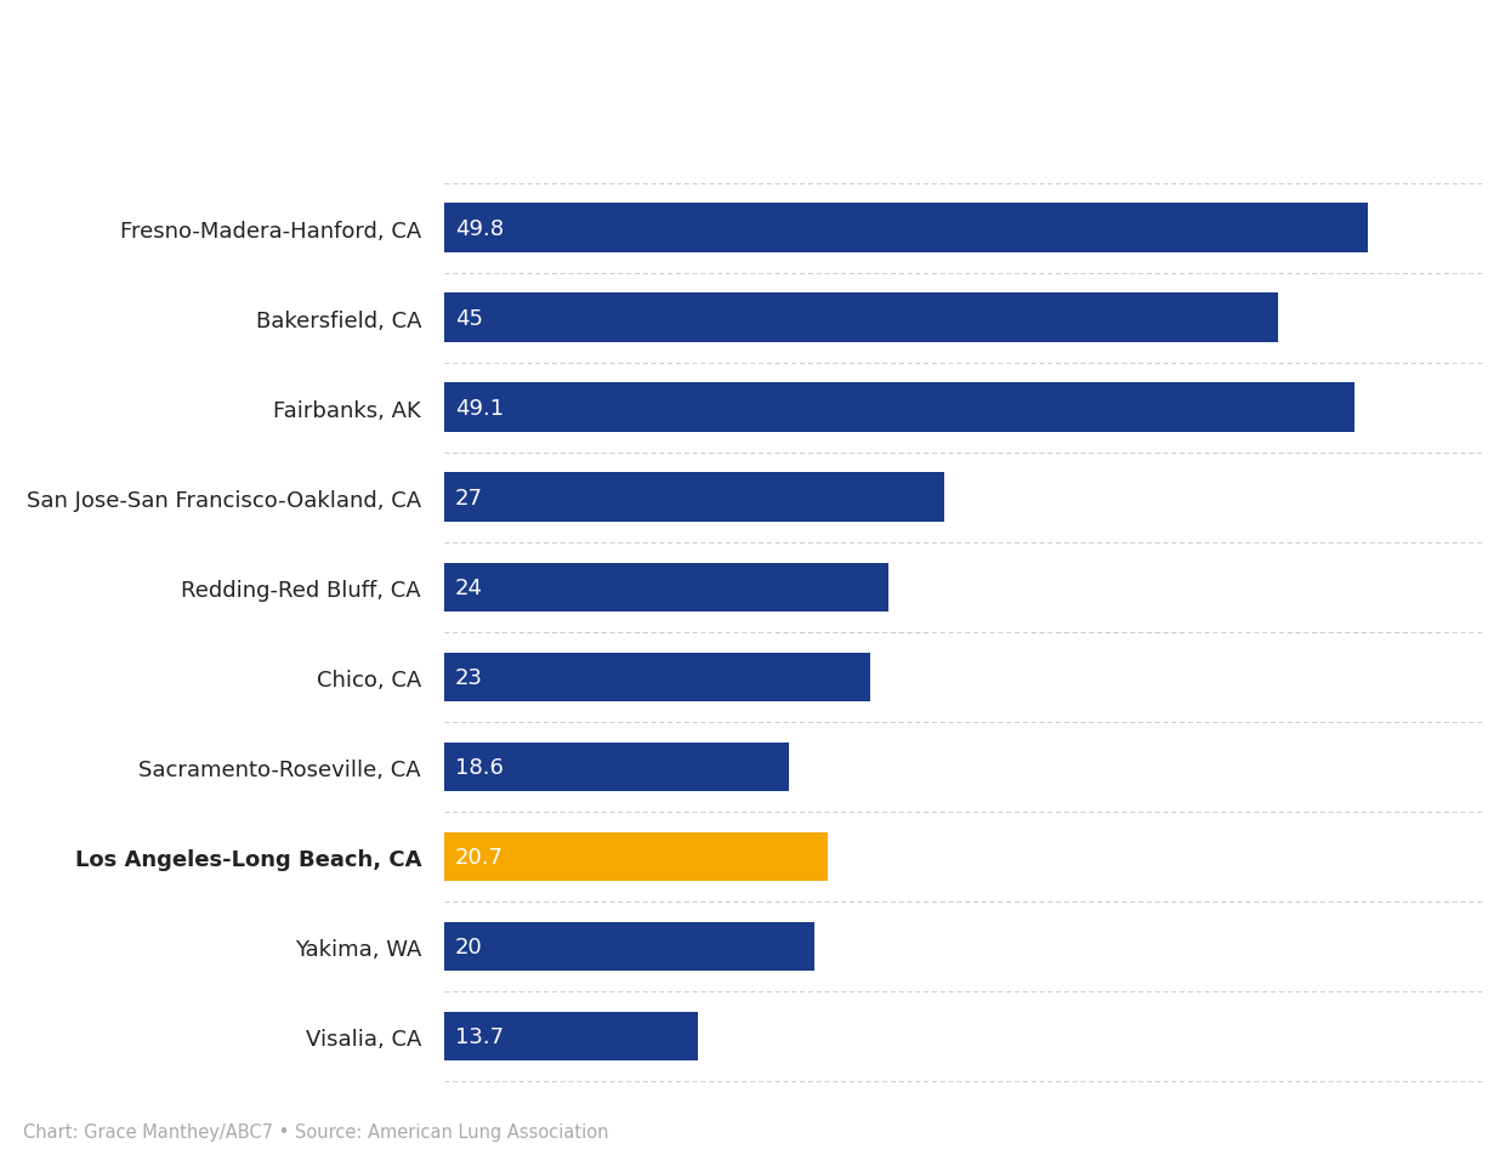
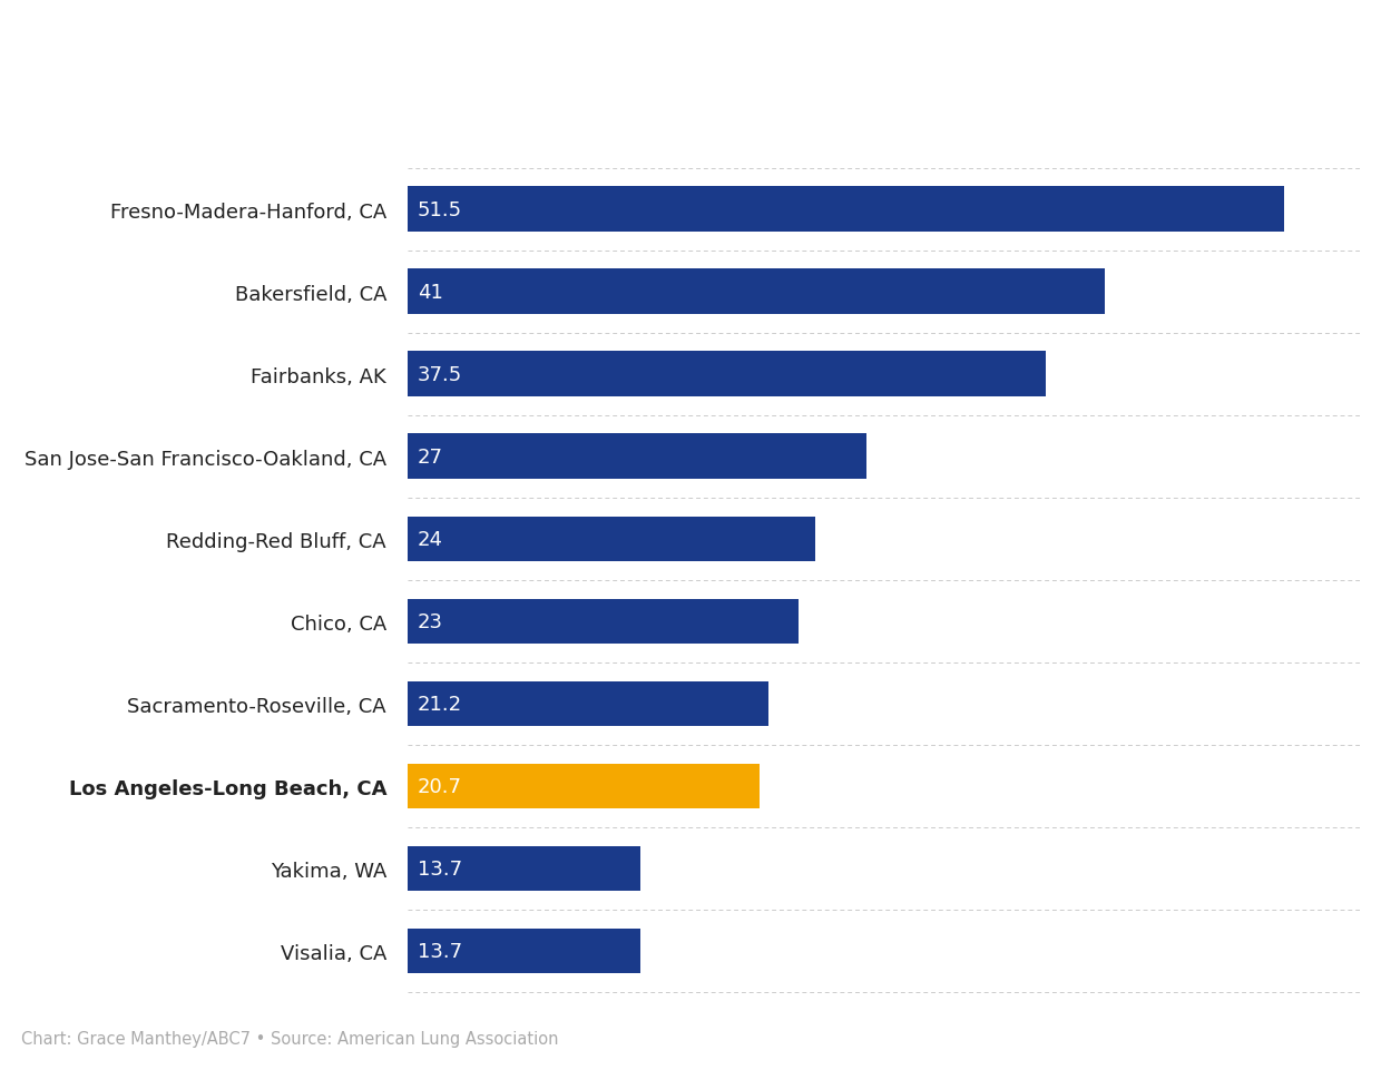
Fresno-Madera-Hanford, CA: 49.8 -> 51.5
Bakersfield, CA: 45 -> 41
Fairbanks, AK: 49.1 -> 37.5
Sacramento-Roseville, CA: 18.6 -> 21.2
Yakima, WA: 20 -> 13.7
